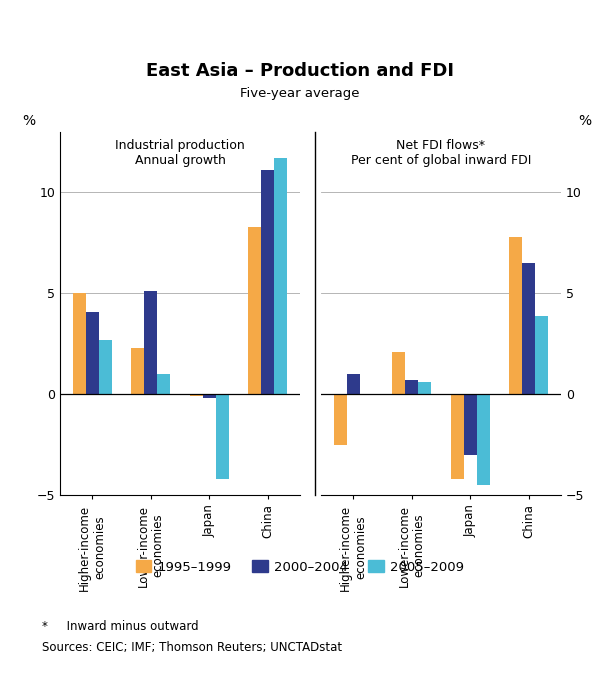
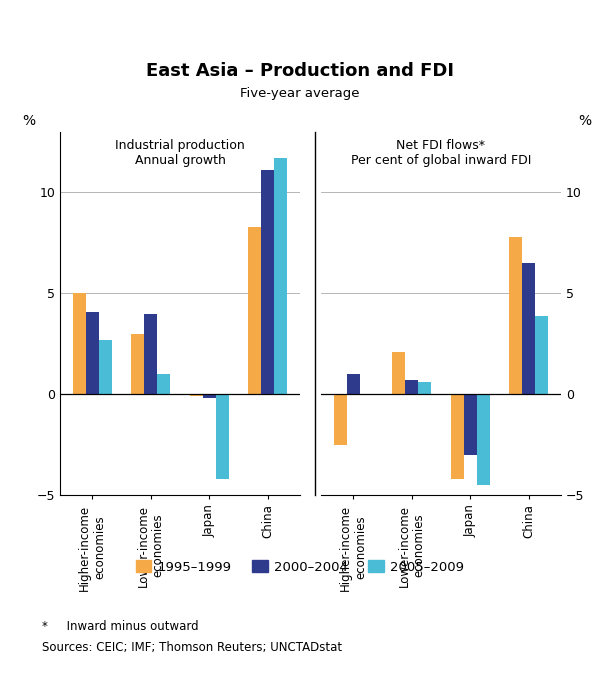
1995–1999/Lower-income economies: 2.3 -> 3.0
2000–2004/Lower-income economies: 5.1 -> 4.0
